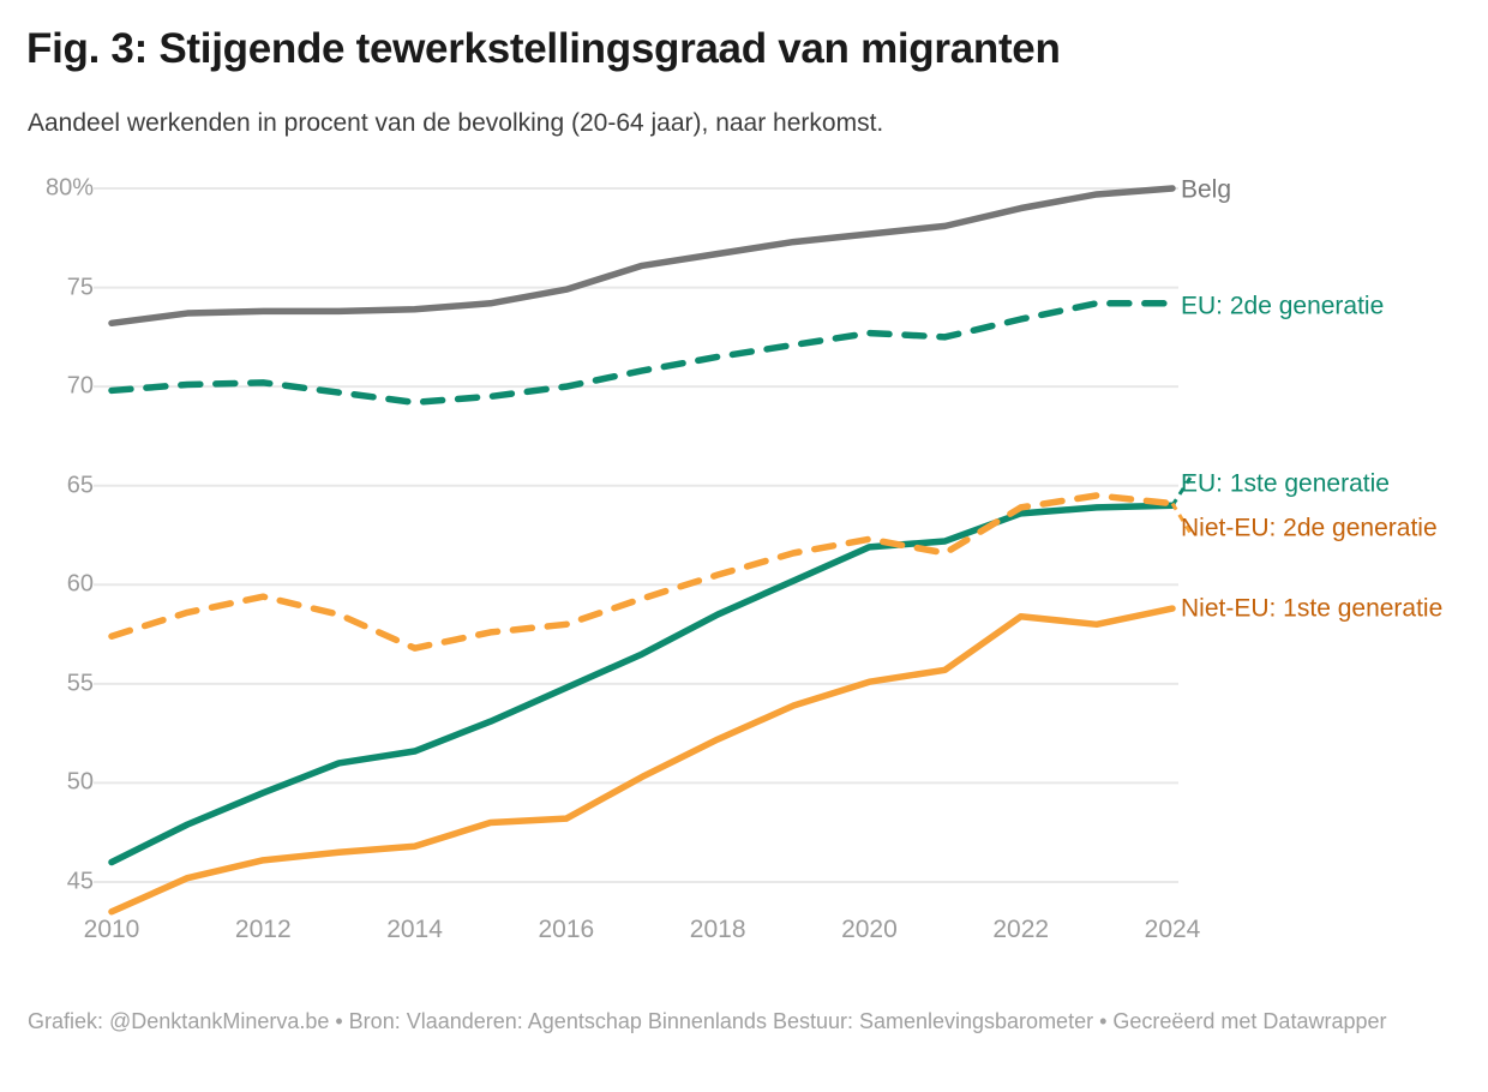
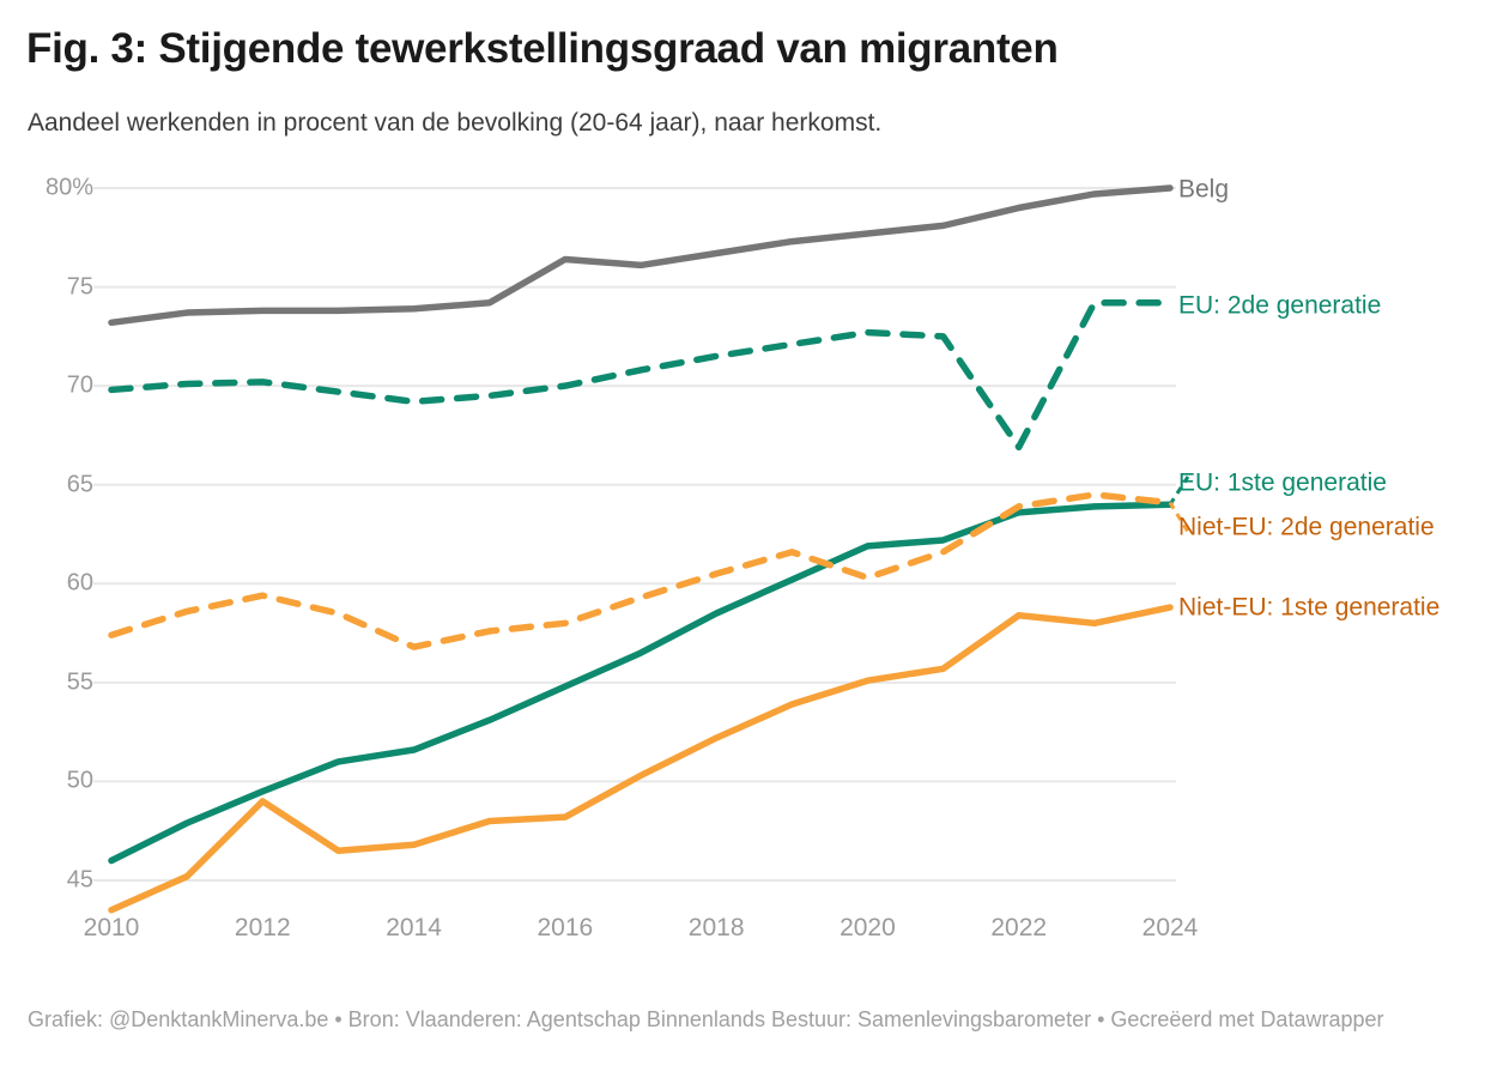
Niet-EU: 1ste generatie/2012: 46.1% -> 49.0%
Belg/2016: 74.9% -> 76.4%
Niet-EU: 2de generatie/2020: 62.3% -> 60.3%
EU: 2de generatie/2022: 73.4% -> 66.9%
